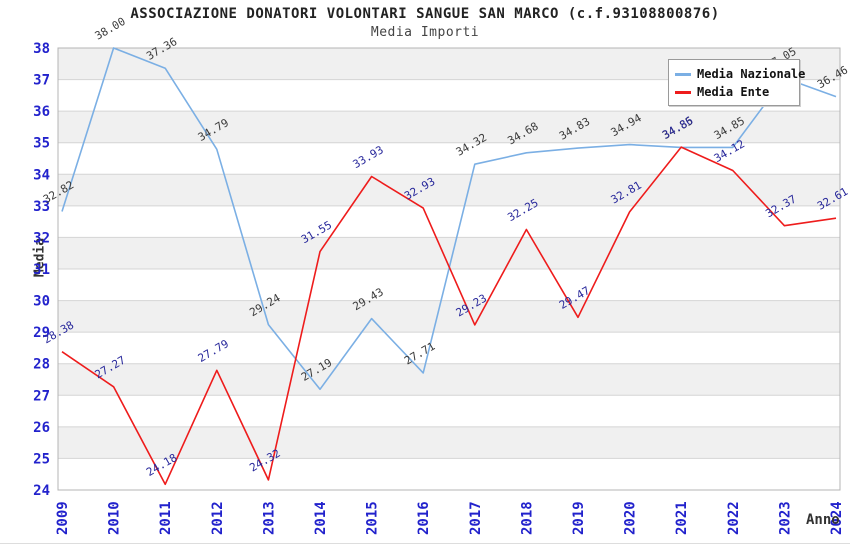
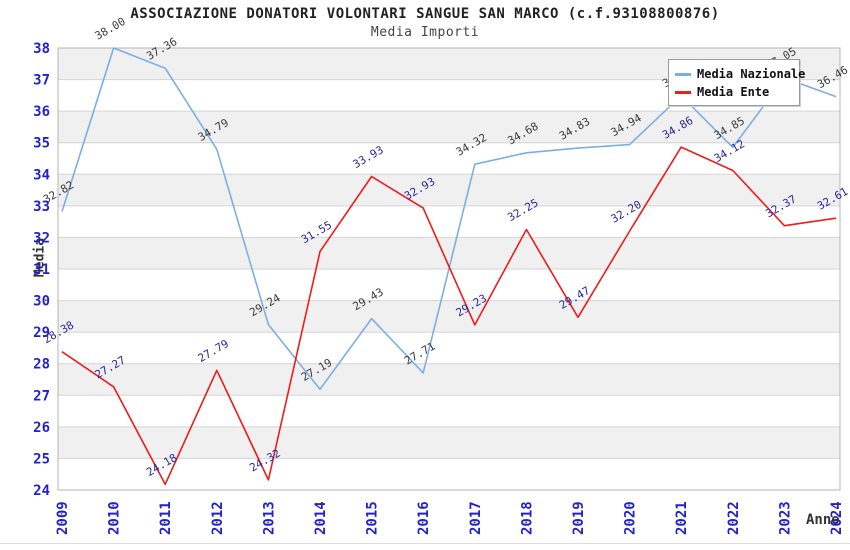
Media Ente/2020: 32.81 -> 32.20
Media Nazionale/2021: 34.85 -> 36.49
